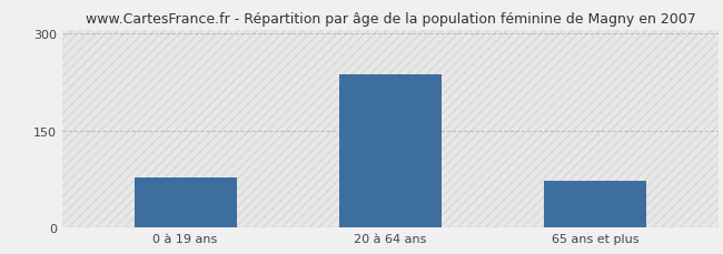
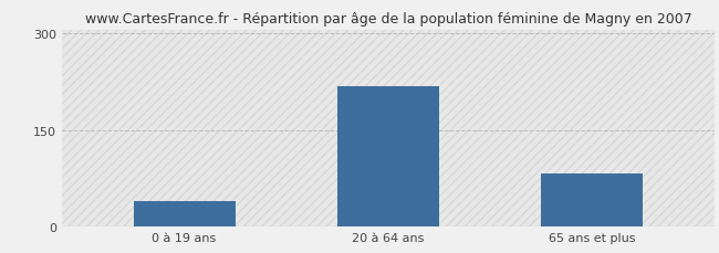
0 à 19 ans: 78 -> 40
20 à 64 ans: 237 -> 218
65 ans et plus: 72 -> 82
